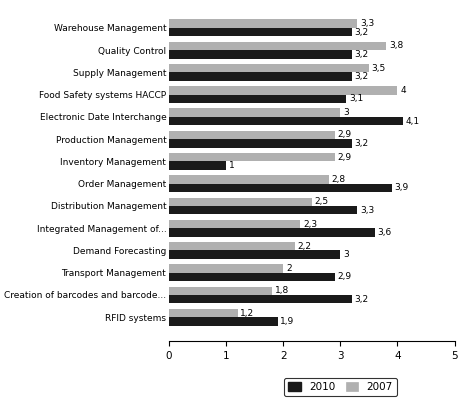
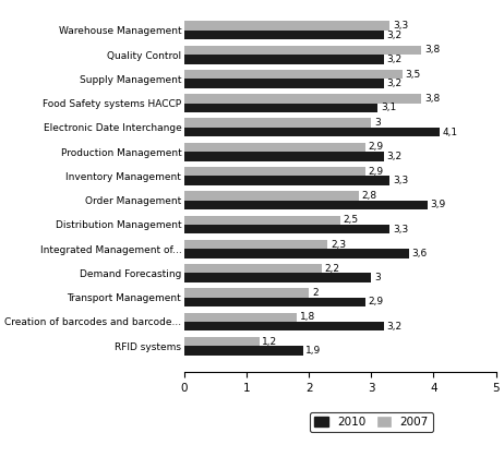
2007/Food Safety systems HACCP: 4 -> 3,8
2010/Inventory Management: 1 -> 3,3
